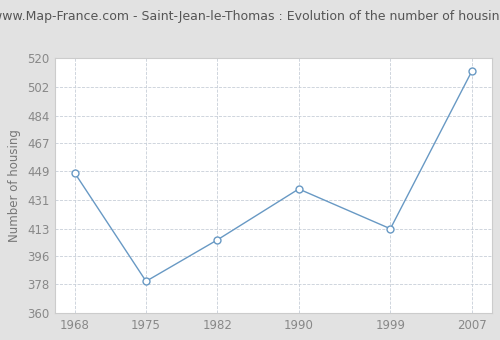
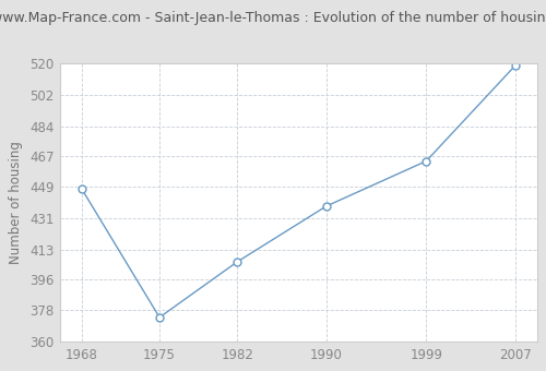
1975: 380 -> 374
1999: 413 -> 464
2007: 512 -> 519
